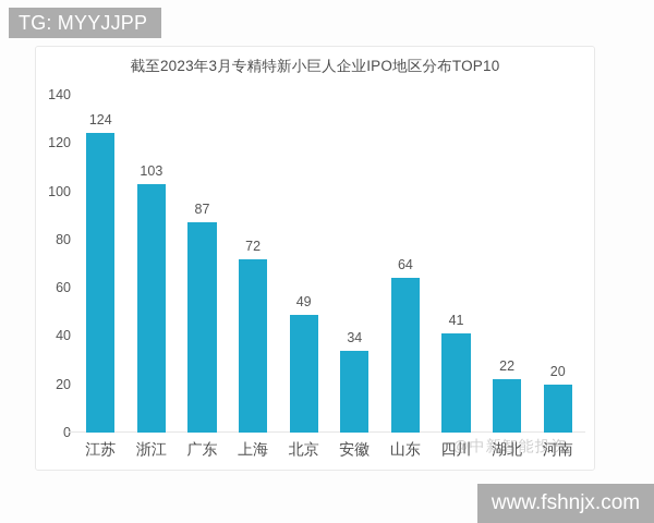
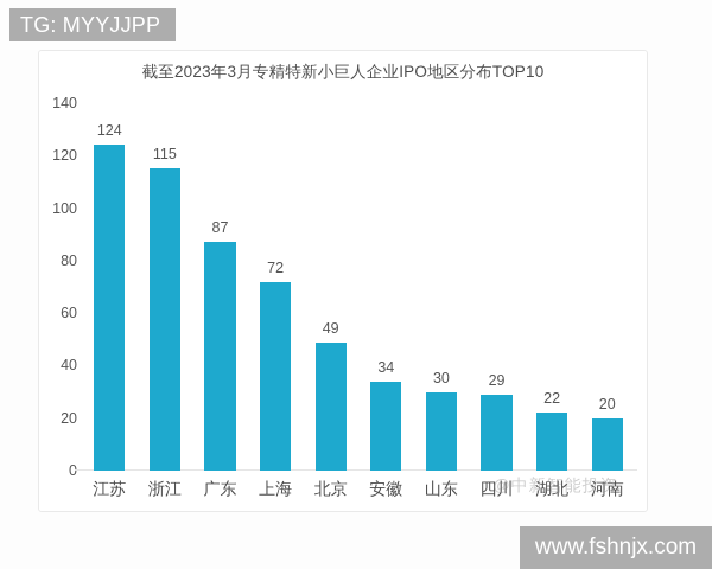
浙江: 103 -> 115
山东: 64 -> 30
四川: 41 -> 29
